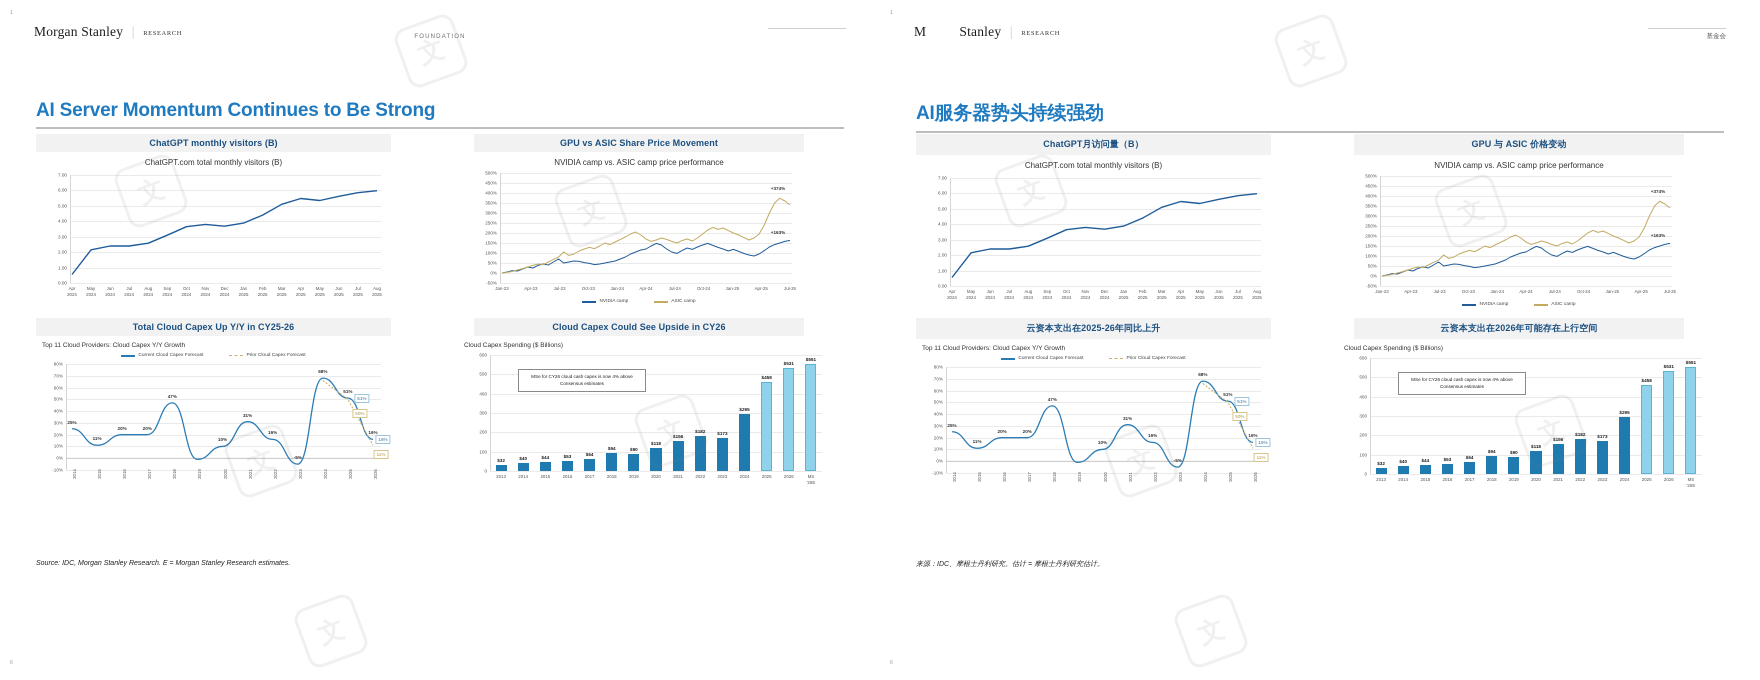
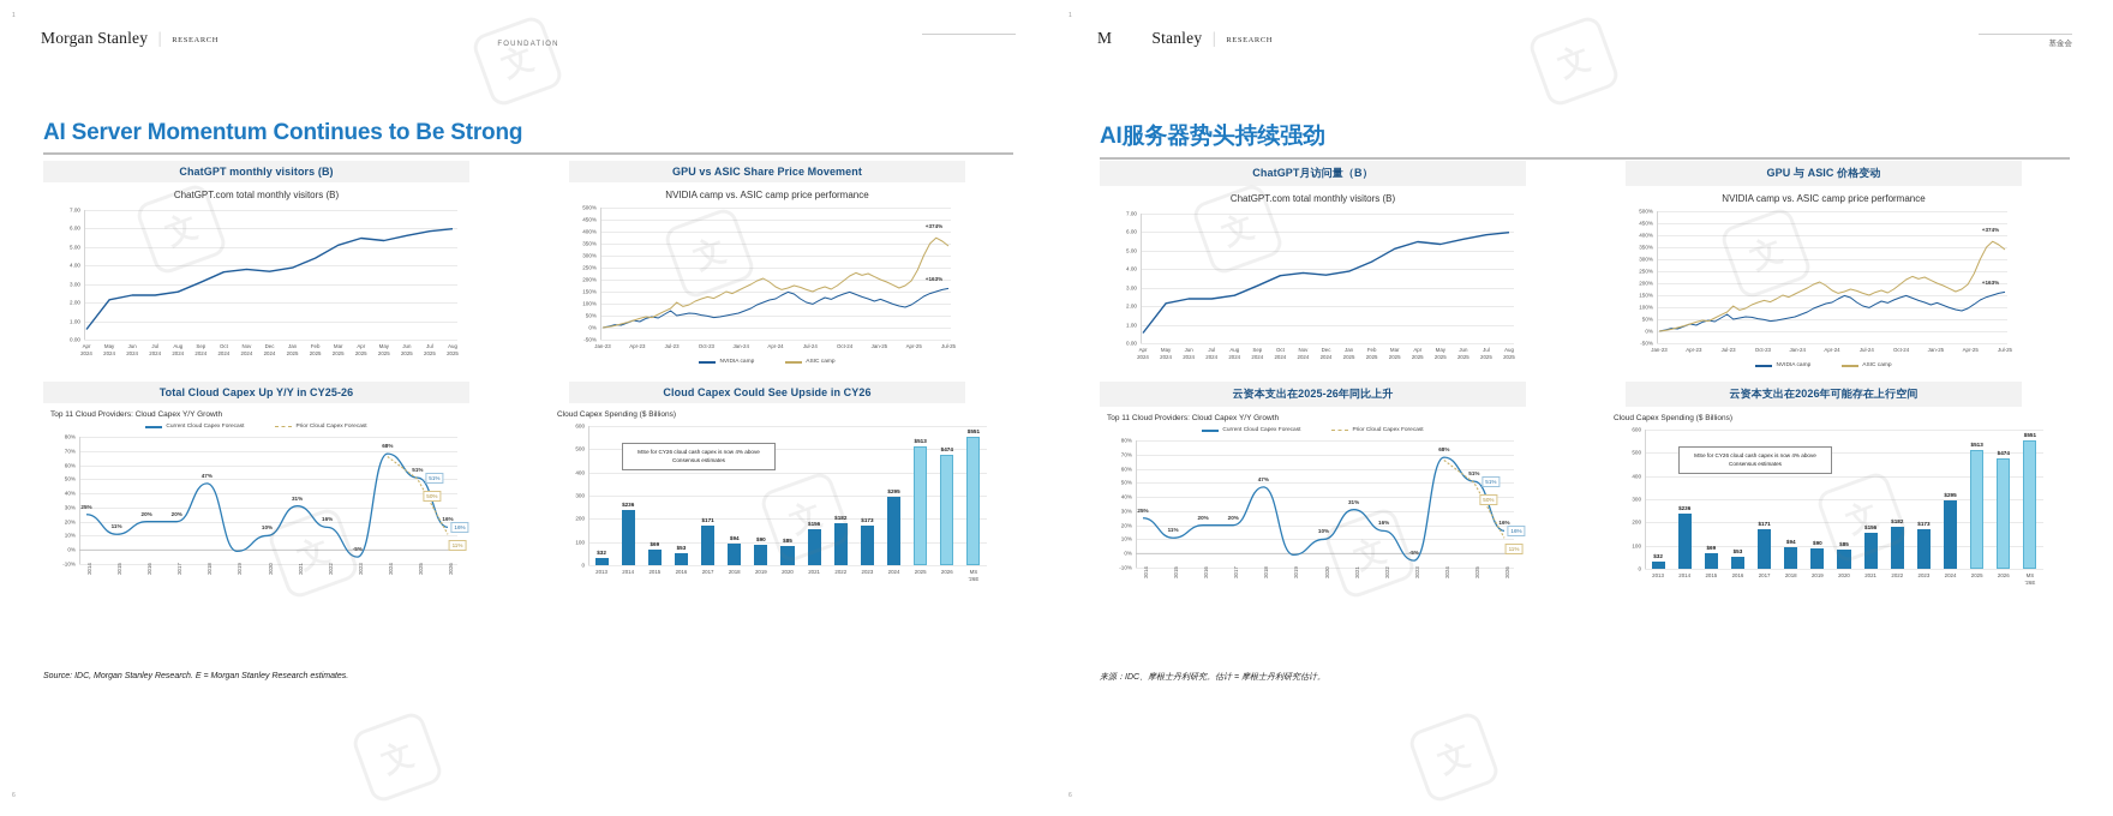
Cloud Capex Spending ($ Billions)/2014: $40 -> $236
Cloud Capex Spending ($ Billions)/2015: $44 -> $69
Cloud Capex Spending ($ Billions)/2017: $64 -> $171
Cloud Capex Spending ($ Billions)/2020: $118 -> $85
Cloud Capex Spending ($ Billions)/2025: $458 -> $513
Cloud Capex Spending ($ Billions)/2026: $531 -> $474
